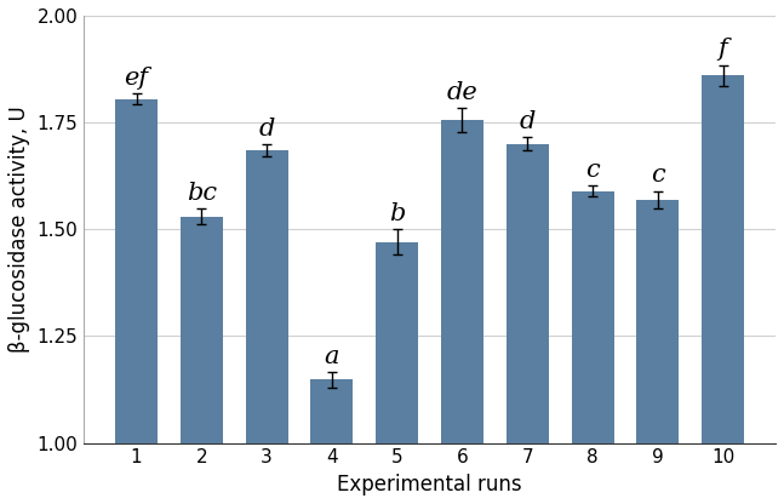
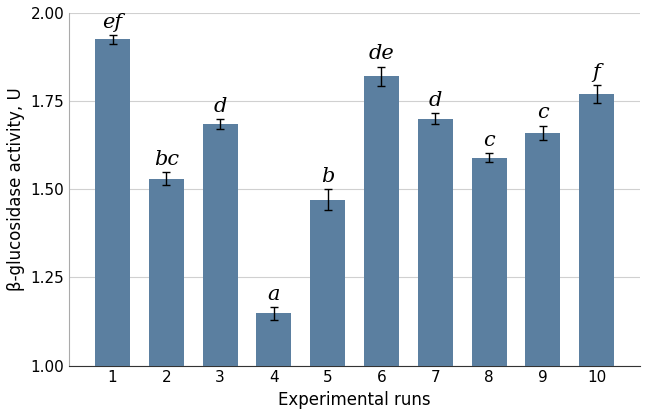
1: 1.805 -> 1.925
6: 1.755 -> 1.820
9: 1.570 -> 1.660
10: 1.860 -> 1.770
